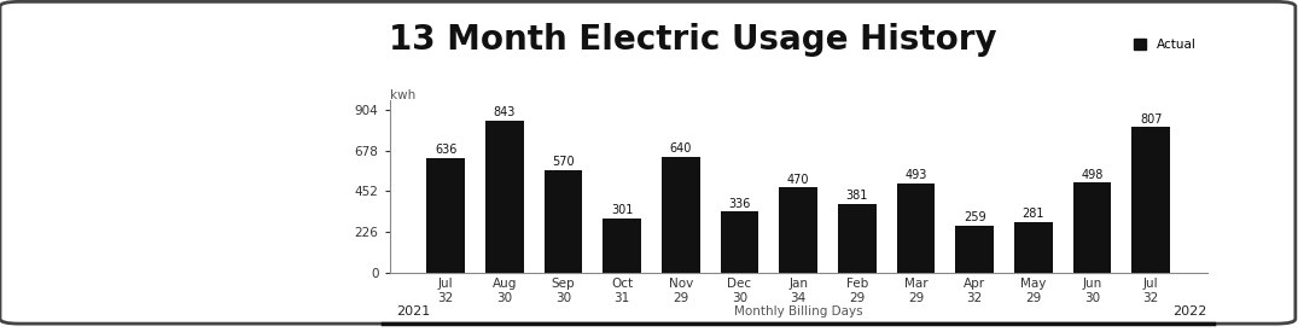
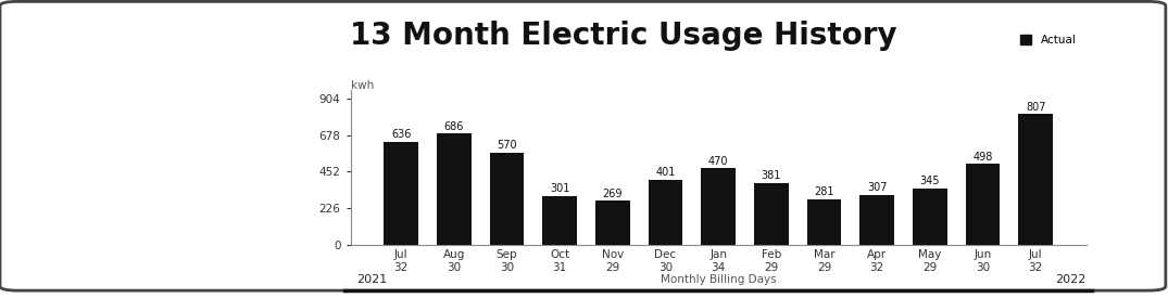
Aug 30: 843 -> 686
Nov 29: 640 -> 269
Dec 30: 336 -> 401
Mar 29: 493 -> 281
Apr 32: 259 -> 307
May 29: 281 -> 345
